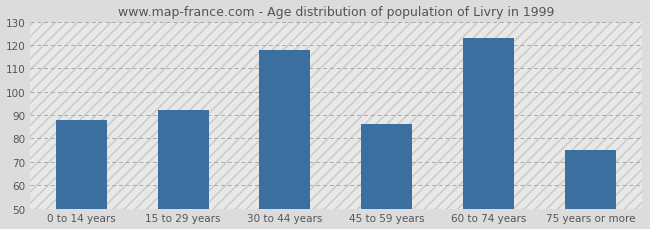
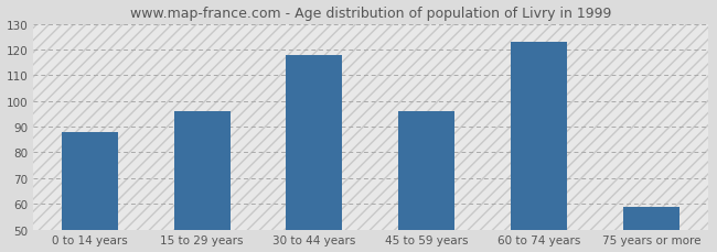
15 to 29 years: 92 -> 96
45 to 59 years: 86 -> 96
75 years or more: 75 -> 59
